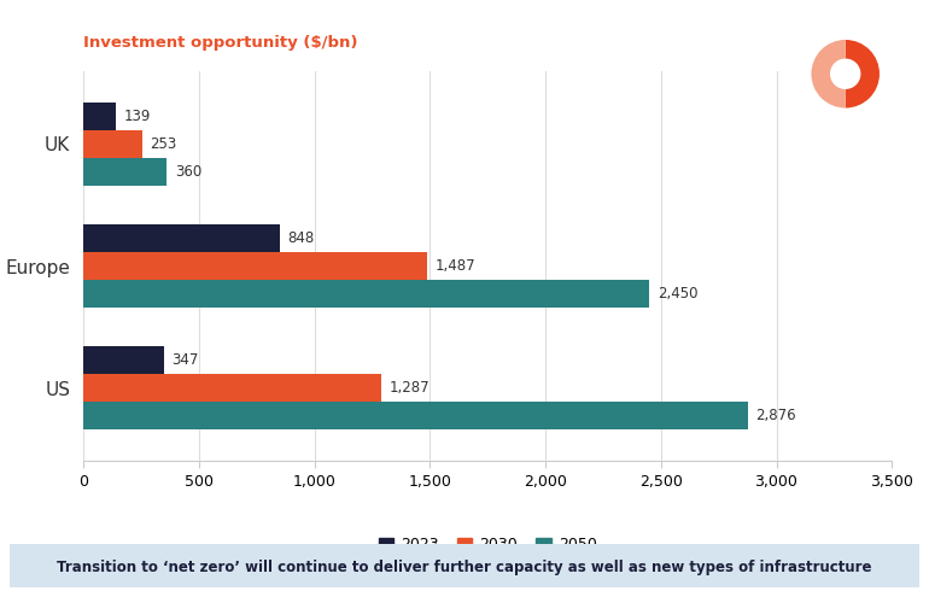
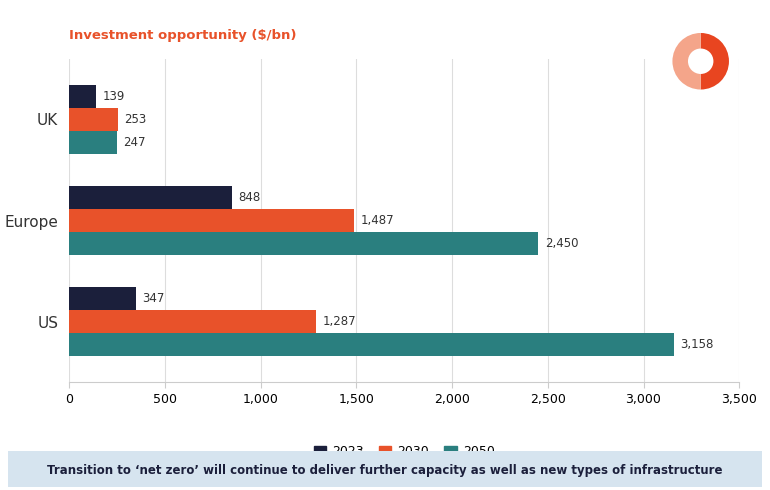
2050/UK: 360 -> 247
2050/US: 2,876 -> 3,158
